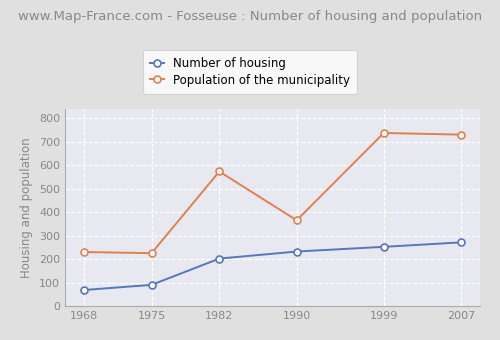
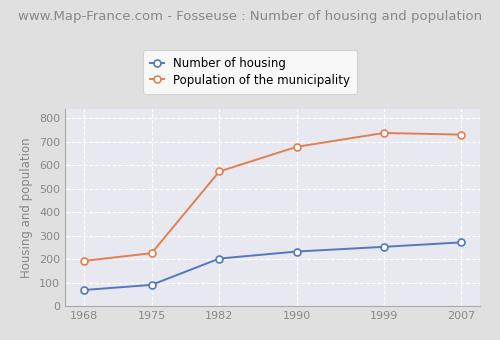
Population of the municipality/1968: 230 -> 192
Population of the municipality/1990: 365 -> 678
